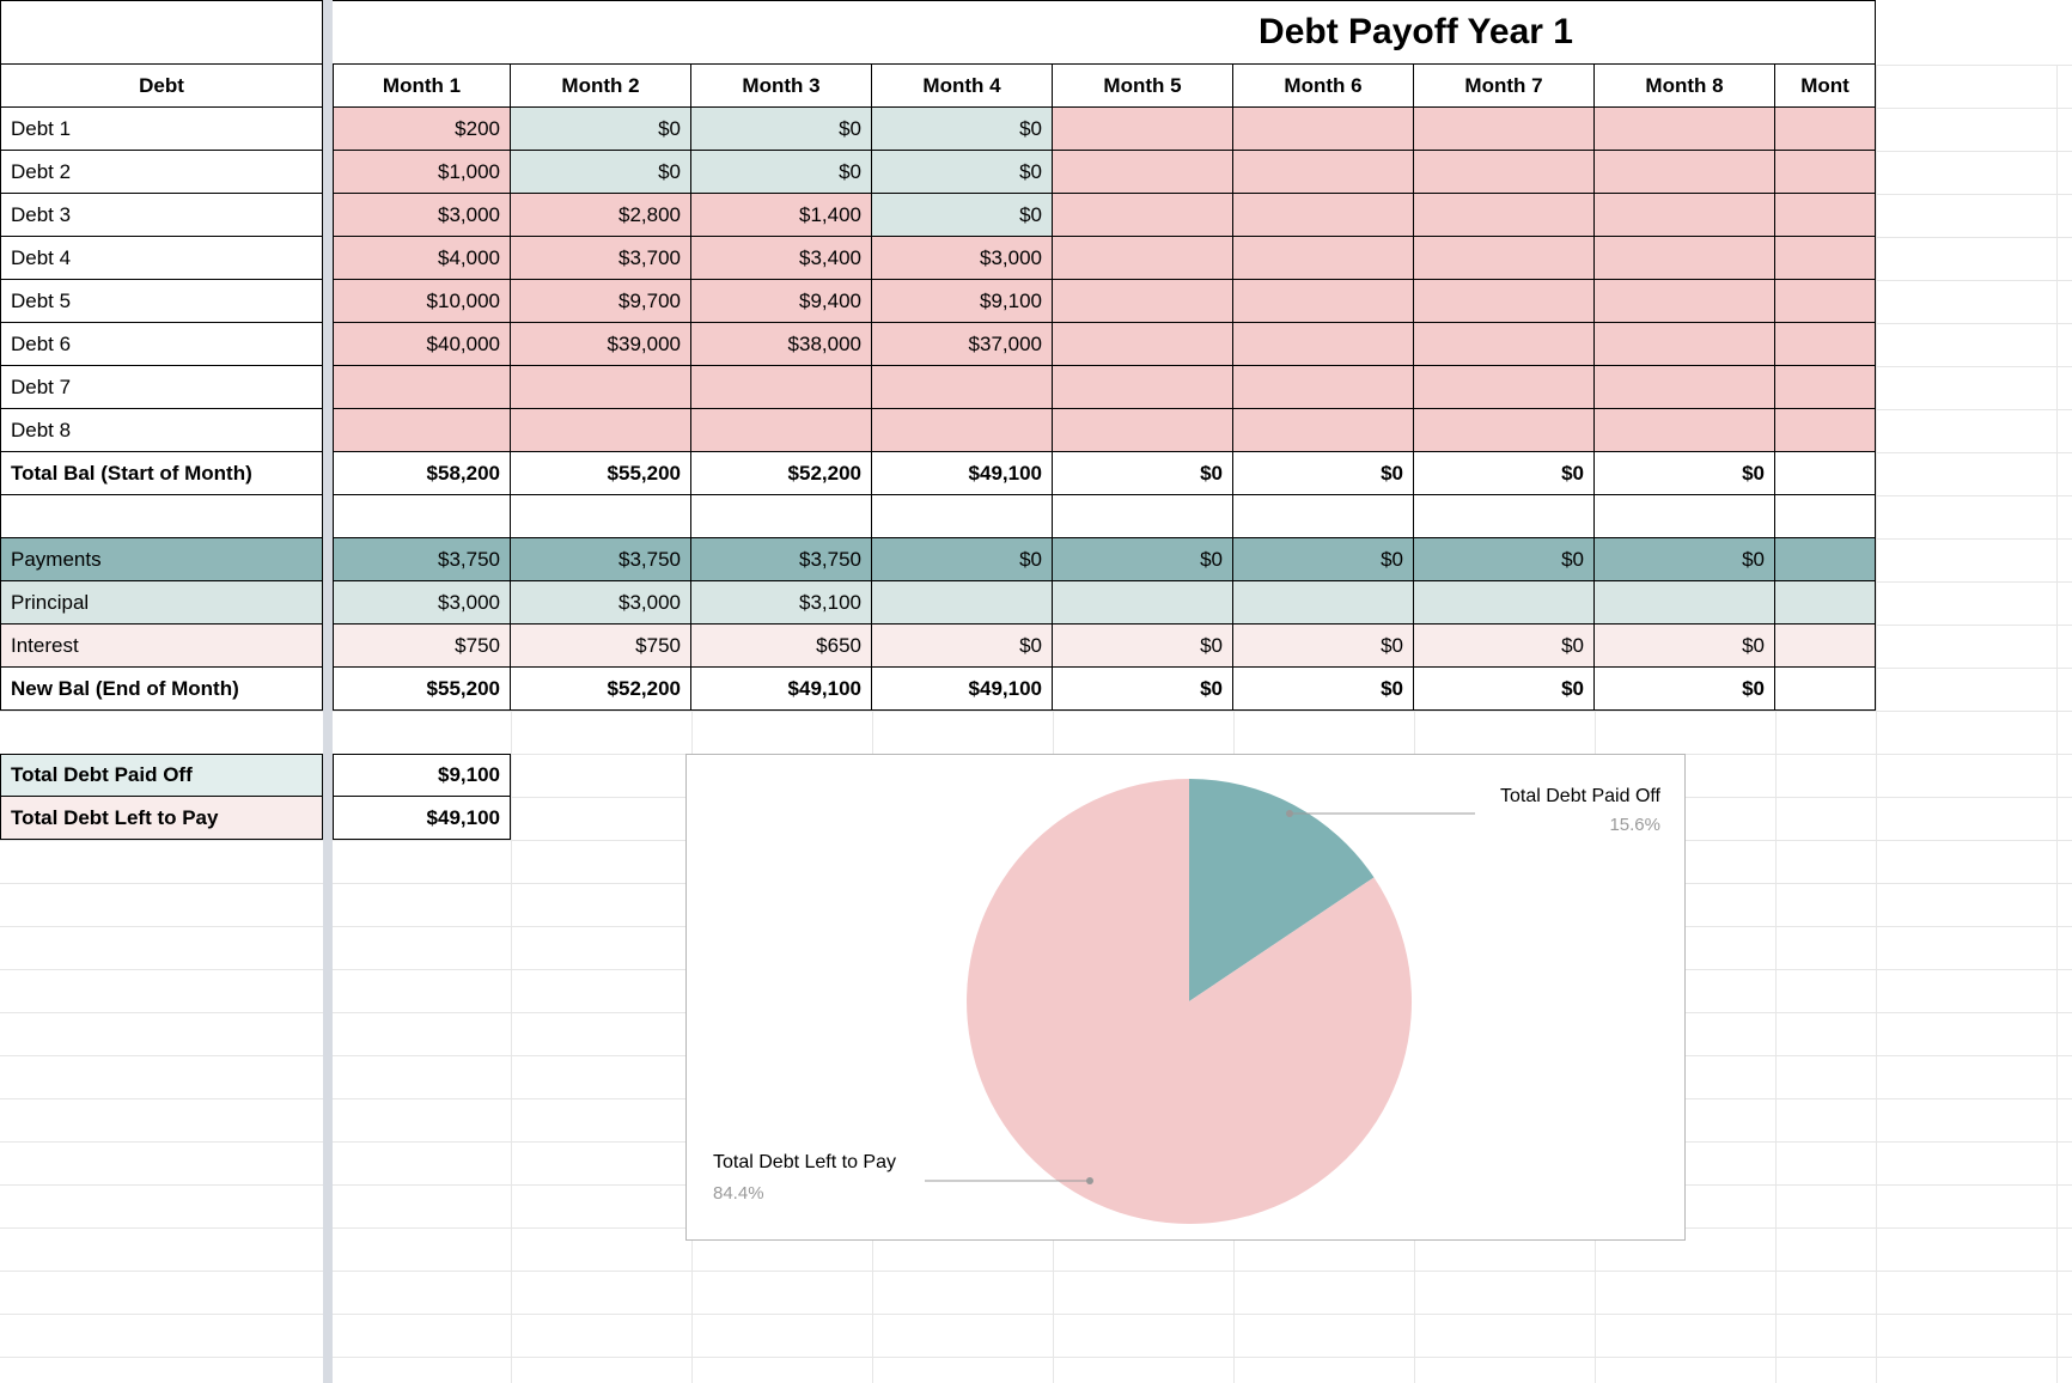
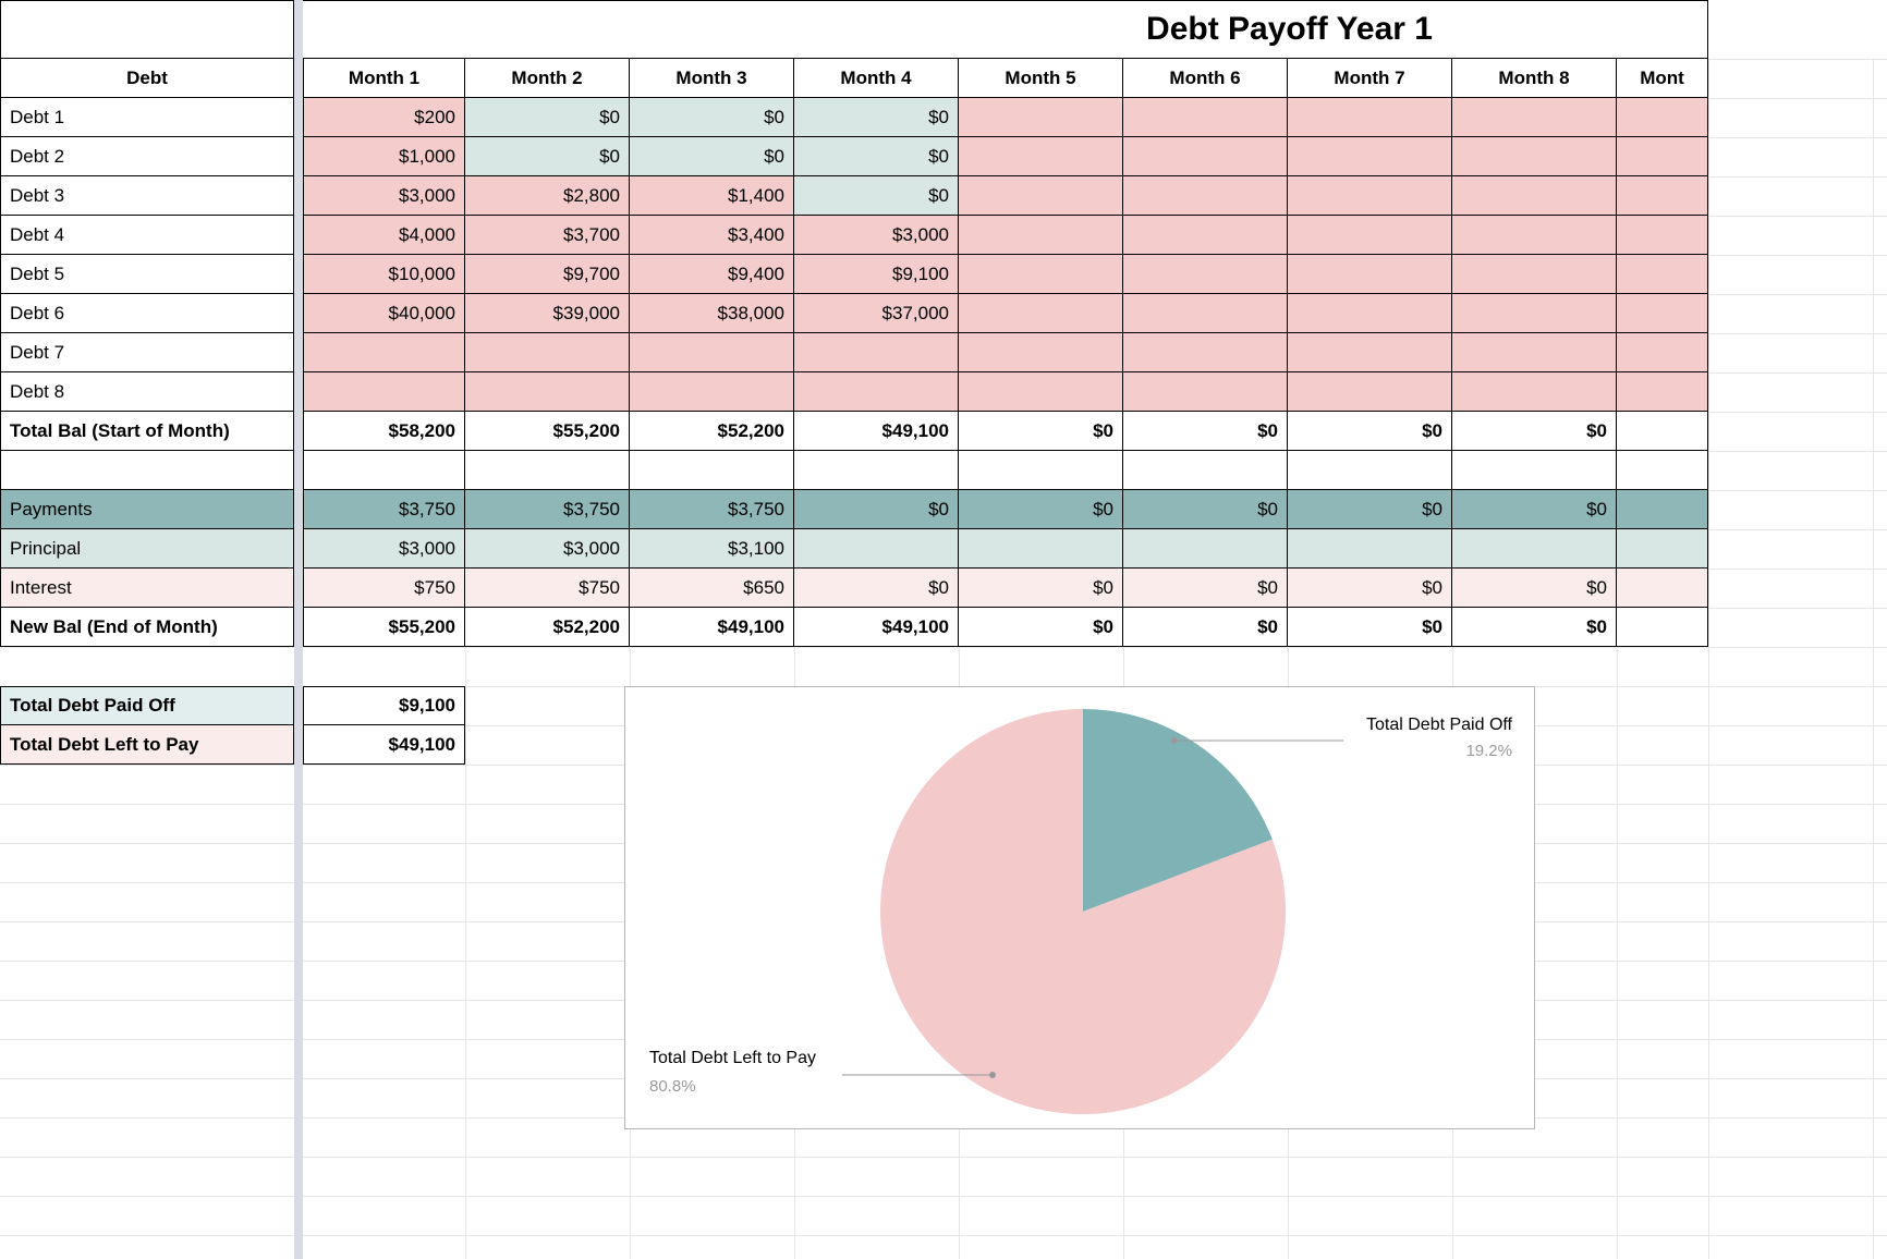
Total Debt Paid Off: 15.6% -> 19.2%
Total Debt Left to Pay: 84.4% -> 80.8%
